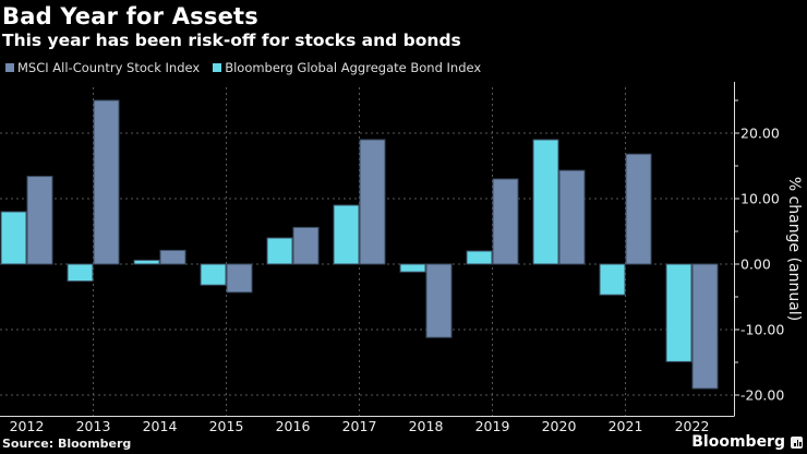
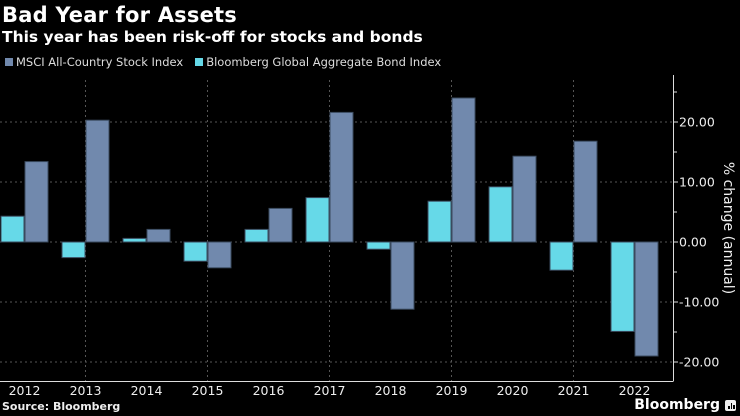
Bloomberg Global Aggregate Bond Index/2012: 8 -> 4
MSCI All-Country Stock Index/2013: 25 -> 20
Bloomberg Global Aggregate Bond Index/2016: 4 -> 2
Bloomberg Global Aggregate Bond Index/2017: 9 -> 7
MSCI All-Country Stock Index/2017: 19 -> 22
Bloomberg Global Aggregate Bond Index/2019: 2 -> 7
MSCI All-Country Stock Index/2019: 13 -> 24
Bloomberg Global Aggregate Bond Index/2020: 19 -> 9
